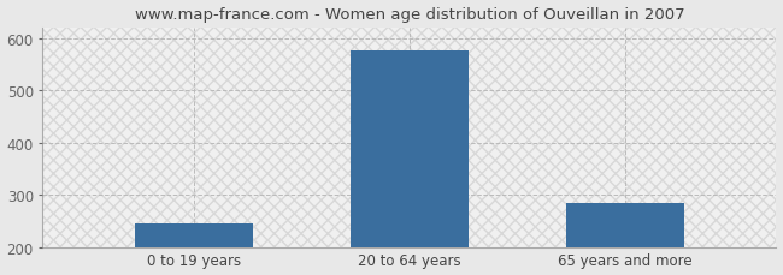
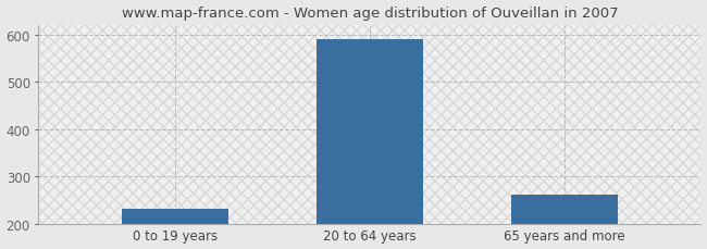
0 to 19 years: 245 -> 232
20 to 64 years: 575 -> 590
65 years and more: 285 -> 261
